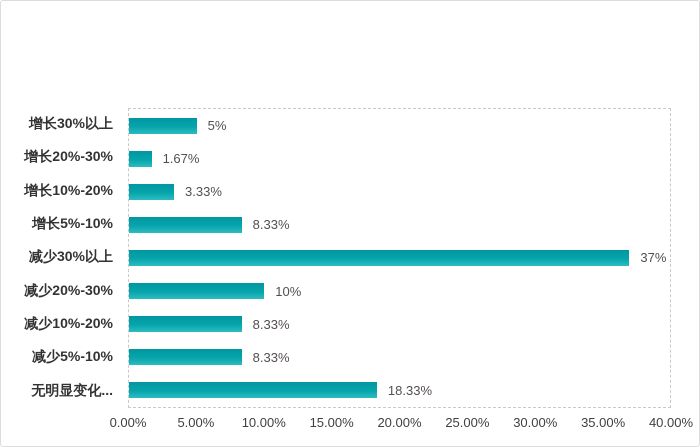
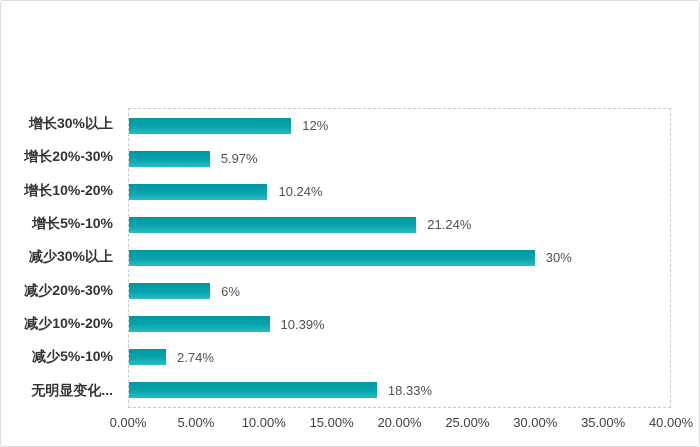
增长30%以上: 5% -> 12%
增长20%-30%: 1.67% -> 5.97%
增长10%-20%: 3.33% -> 10.24%
增长5%-10%: 8.33% -> 21.24%
减少30%以上: 37% -> 30%
减少20%-30%: 10% -> 6%
减少10%-20%: 8.33% -> 10.39%
减少5%-10%: 8.33% -> 2.74%
